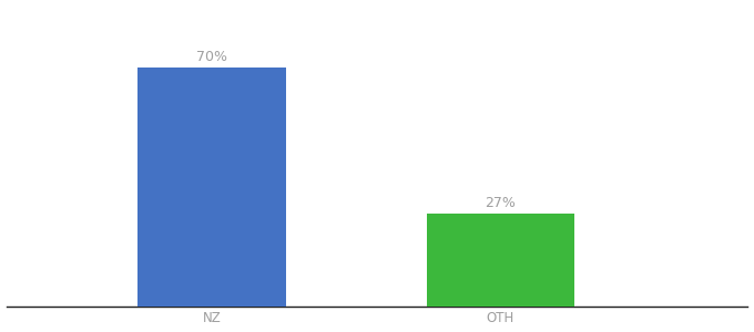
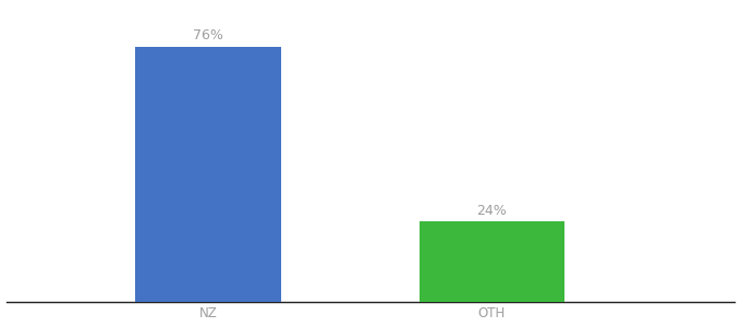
NZ: 70% -> 76%
OTH: 27% -> 24%
